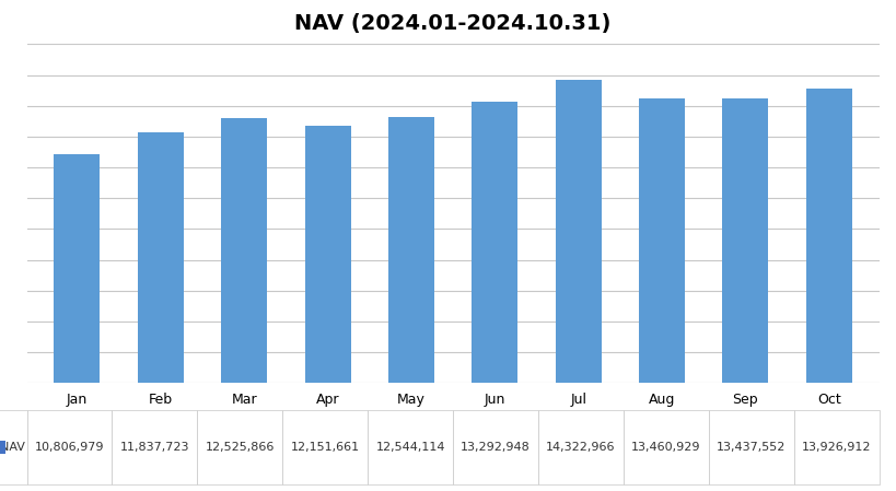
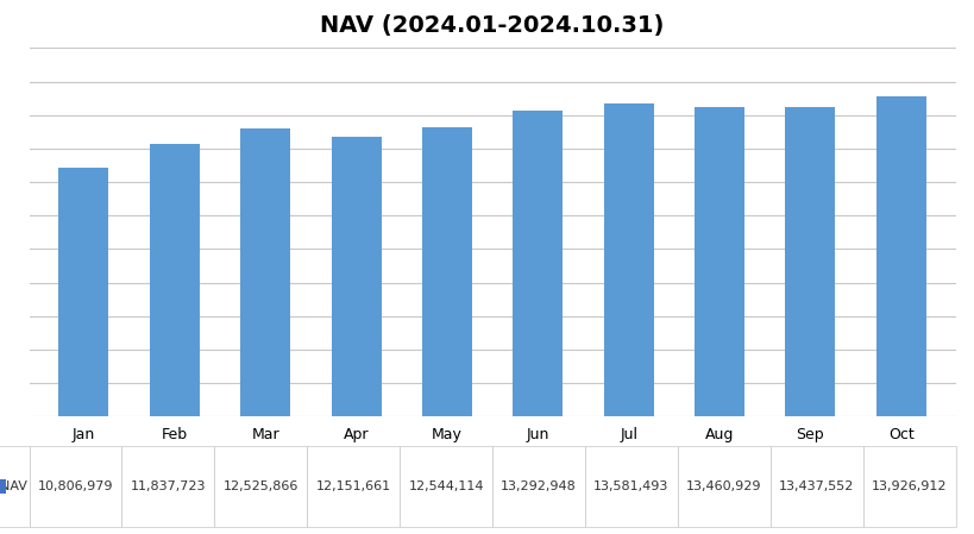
Jul: 14,322,966 -> 13,581,493
